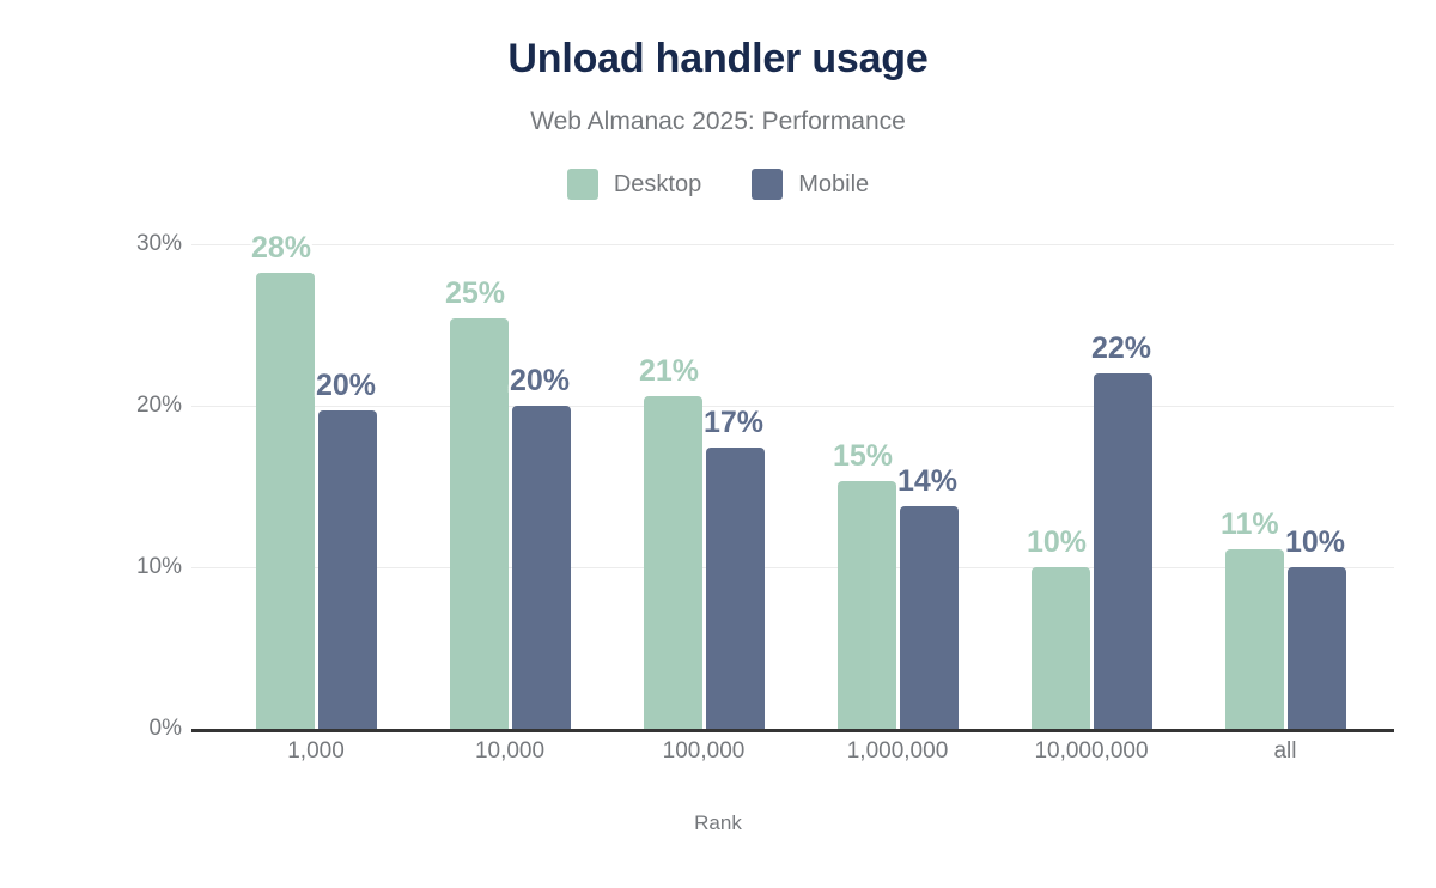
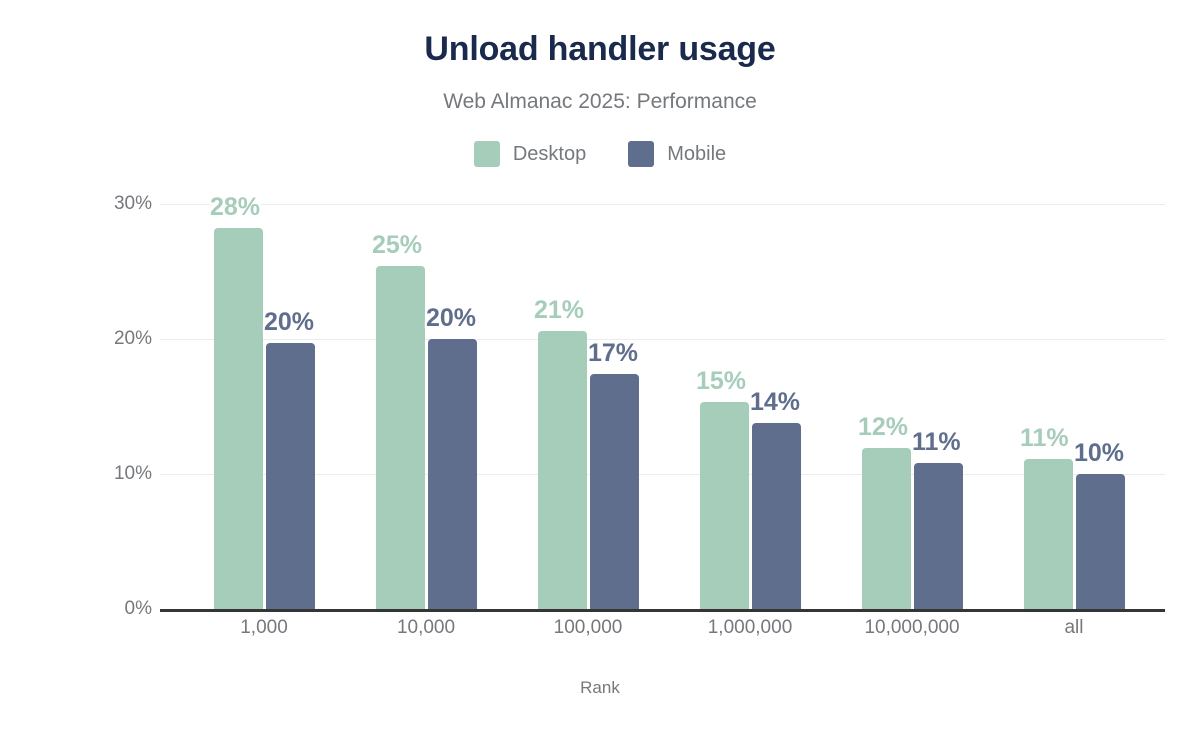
Desktop/10,000,000: 10% -> 12%
Mobile/10,000,000: 22% -> 11%
